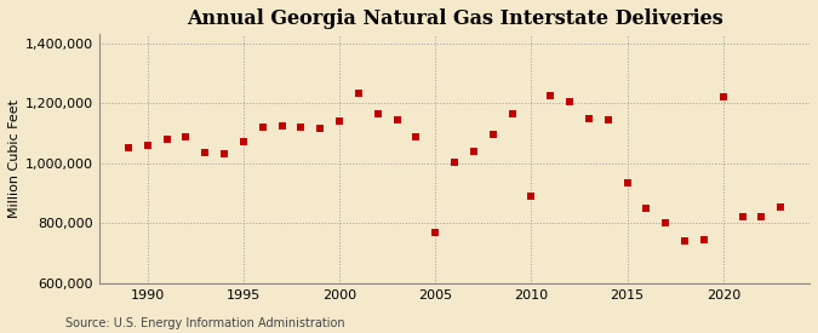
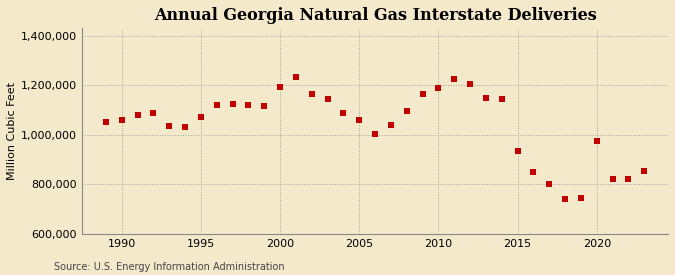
2000: 1,140,000 -> 1,195,000
2005: 770,000 -> 1,060,000
2010: 890,000 -> 1,190,000
2020: 1,220,000 -> 975,000
